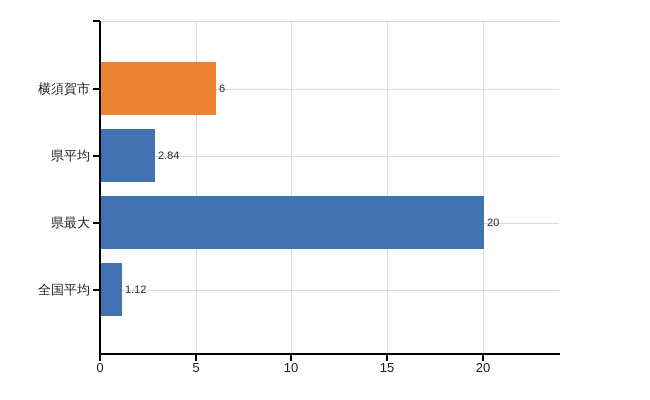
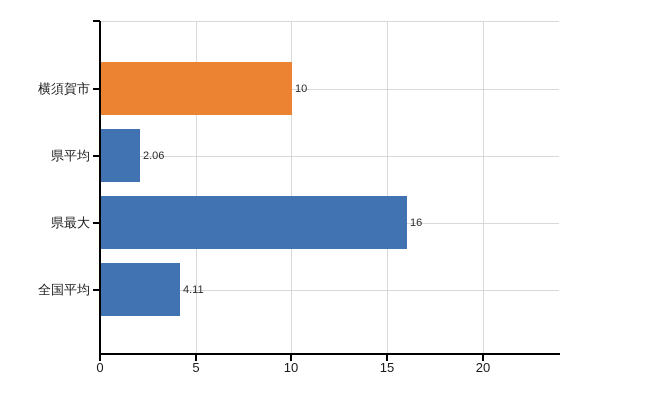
横須賀市: 6 -> 10
県平均: 2.84 -> 2.06
県最大: 20 -> 16
全国平均: 1.12 -> 4.11
